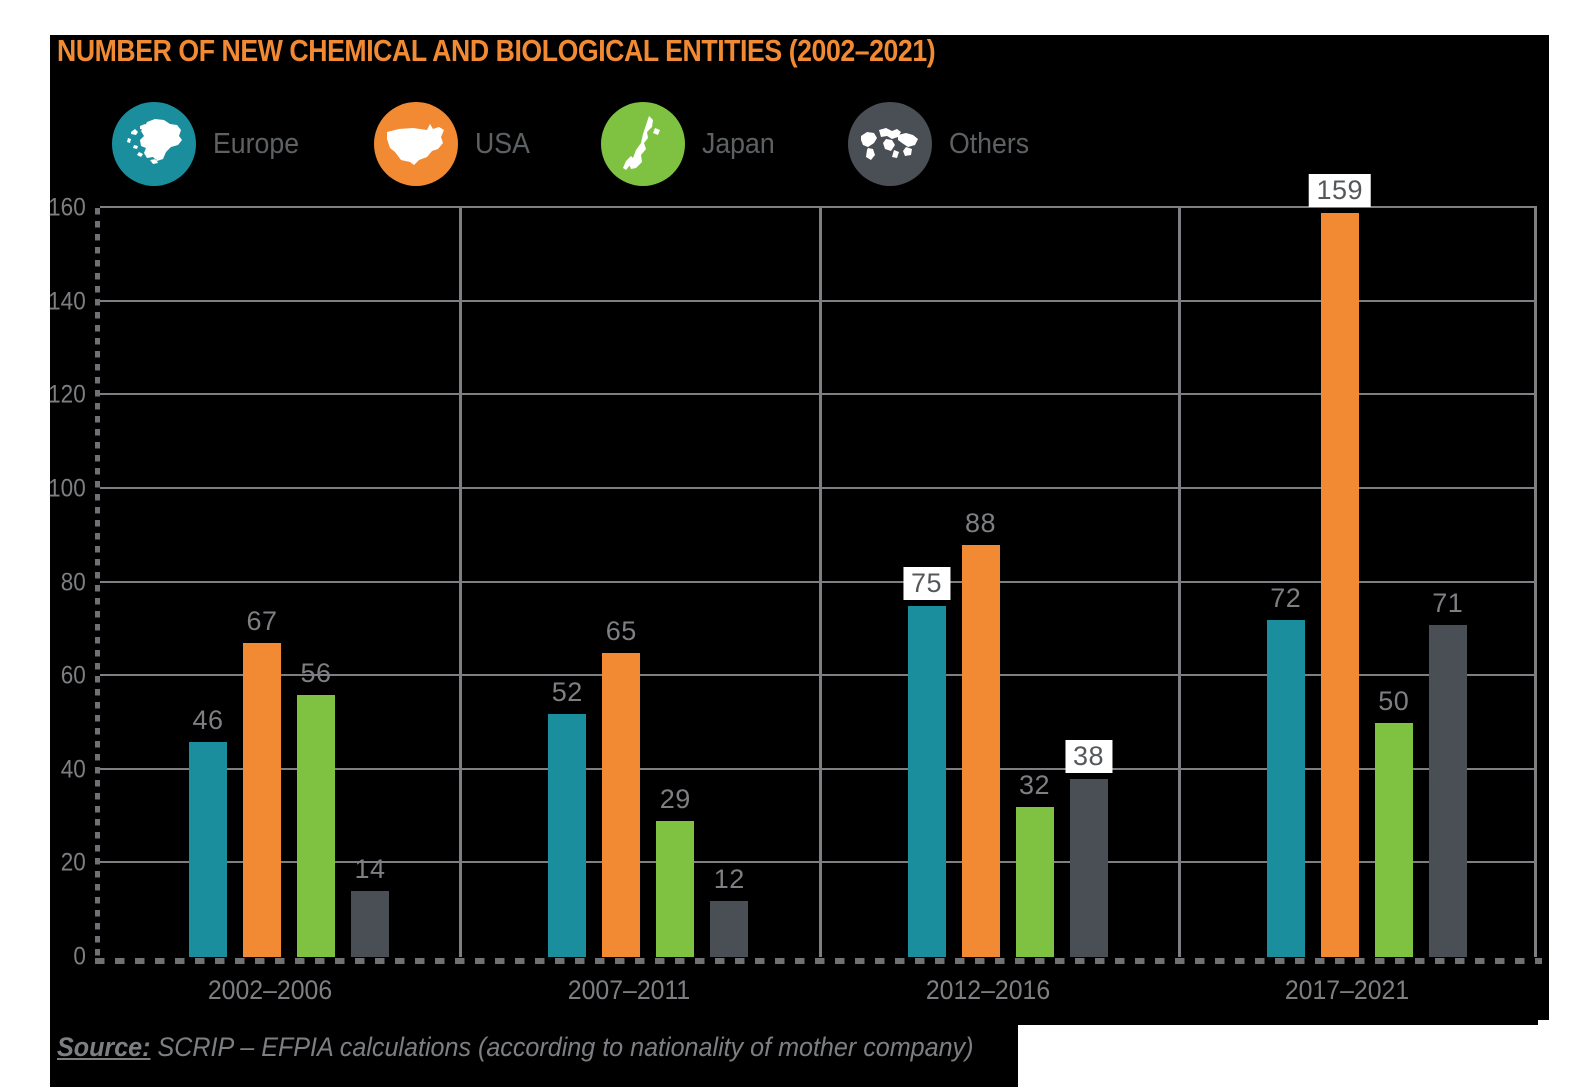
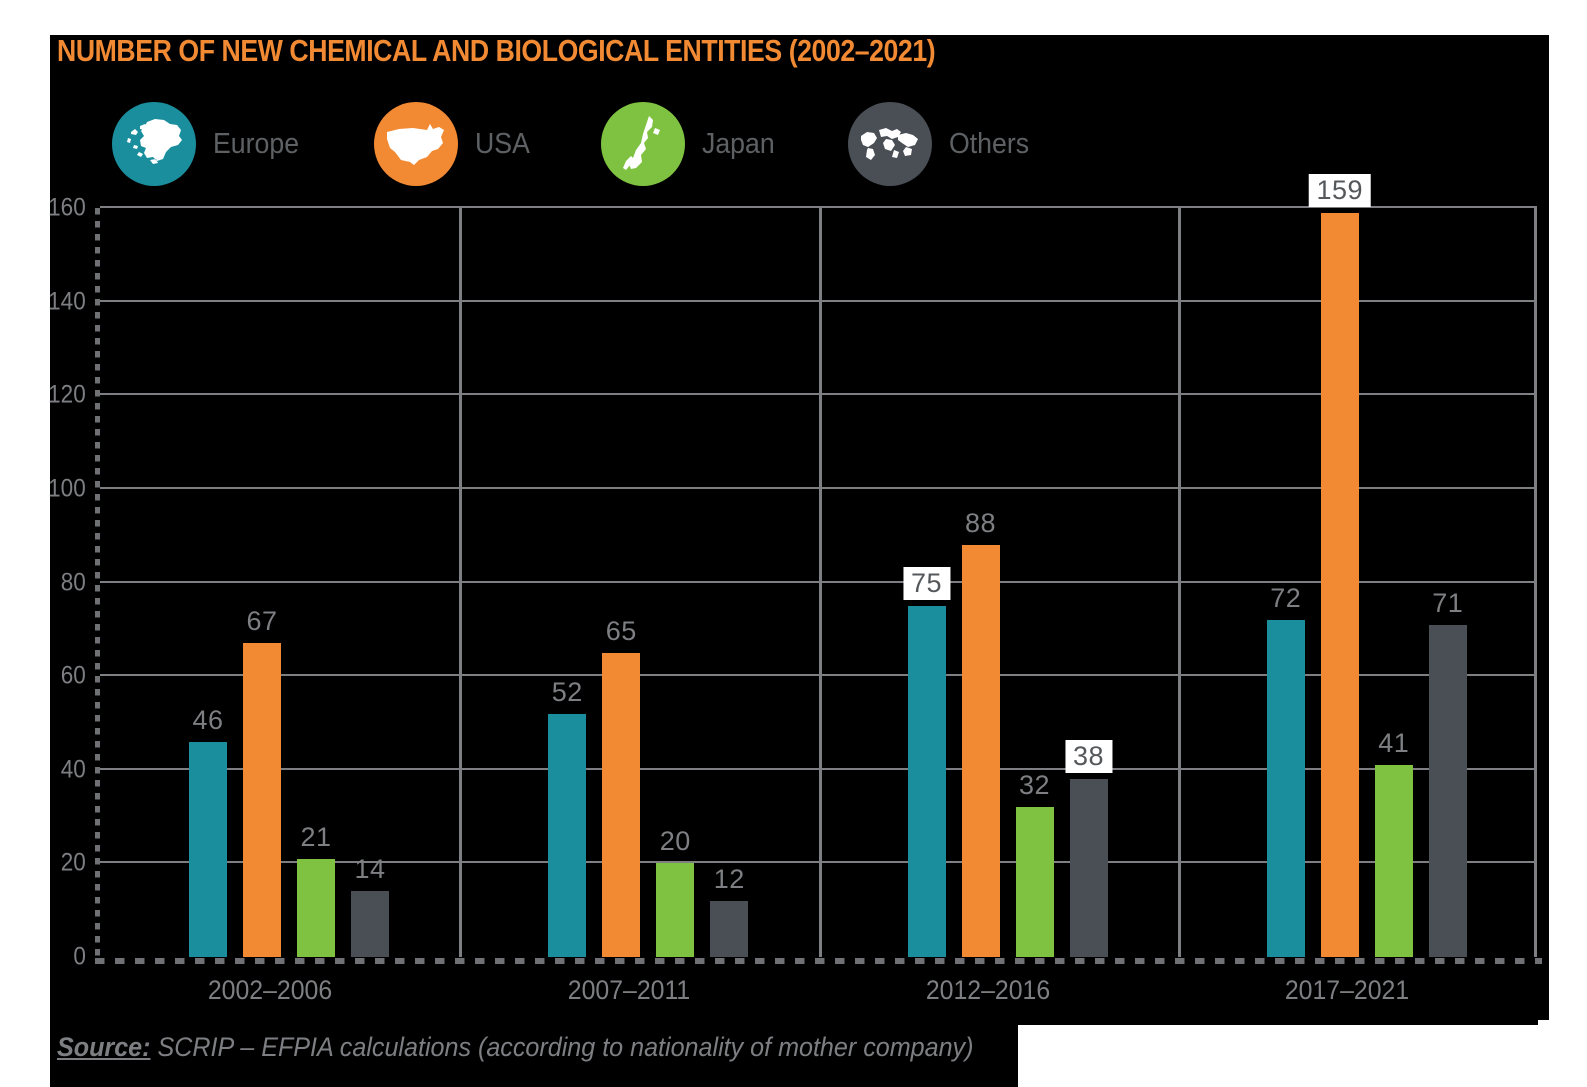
Japan/2002–2006: 56 -> 21
Japan/2007–2011: 29 -> 20
Japan/2017–2021: 50 -> 41
